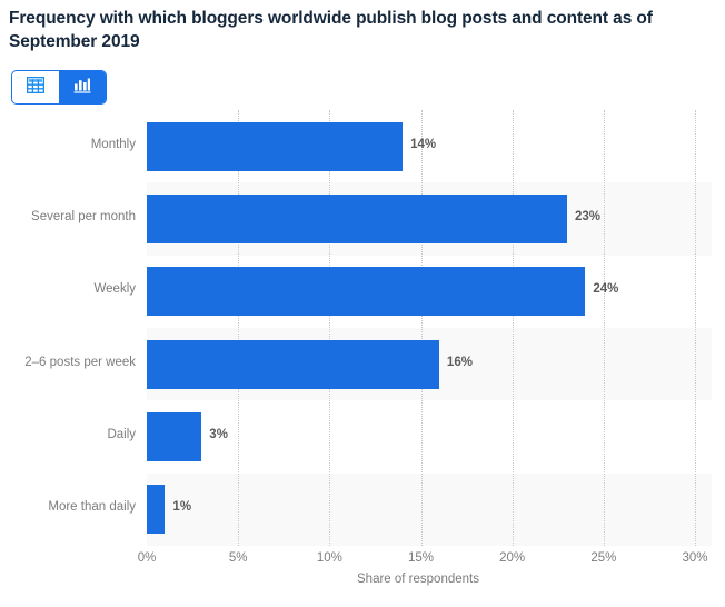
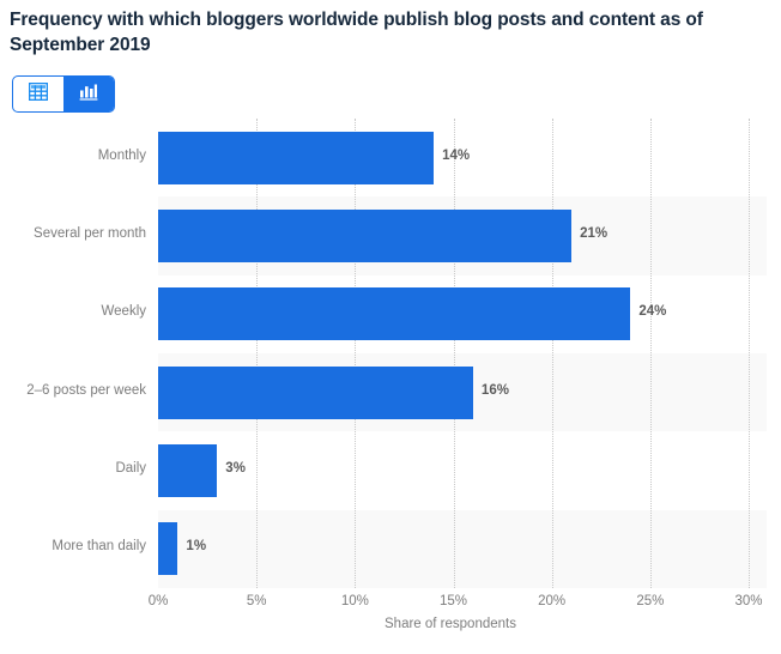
Several per month: 23% -> 21%
